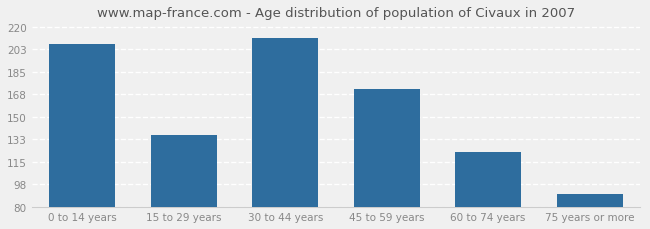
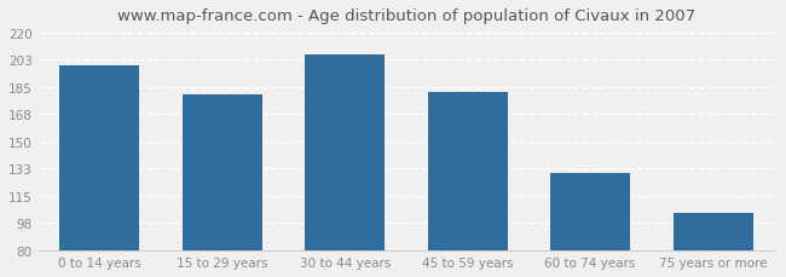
0 to 14 years: 207 -> 199
15 to 29 years: 136 -> 180
30 to 44 years: 211 -> 206
45 to 59 years: 172 -> 182
60 to 74 years: 123 -> 130
75 years or more: 90 -> 104
